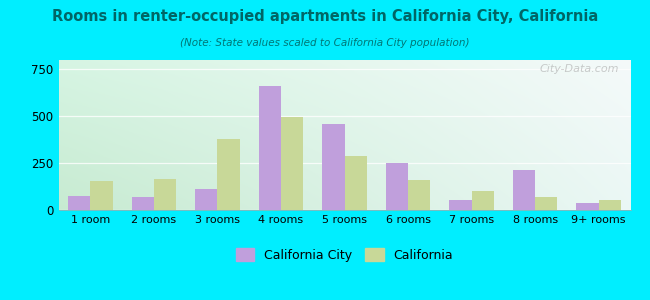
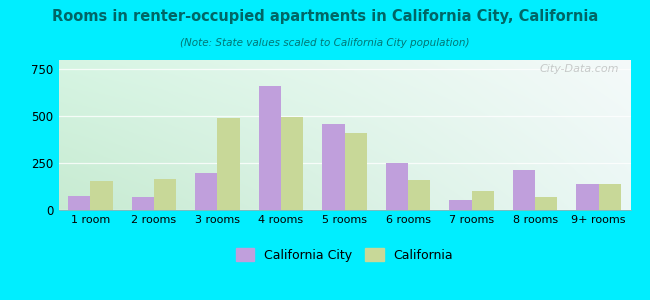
California City/3 rooms: 110 -> 200
California/3 rooms: 380 -> 490
California/5 rooms: 290 -> 410
California City/9+ rooms: 40 -> 140
California/9+ rooms: 60 -> 140
